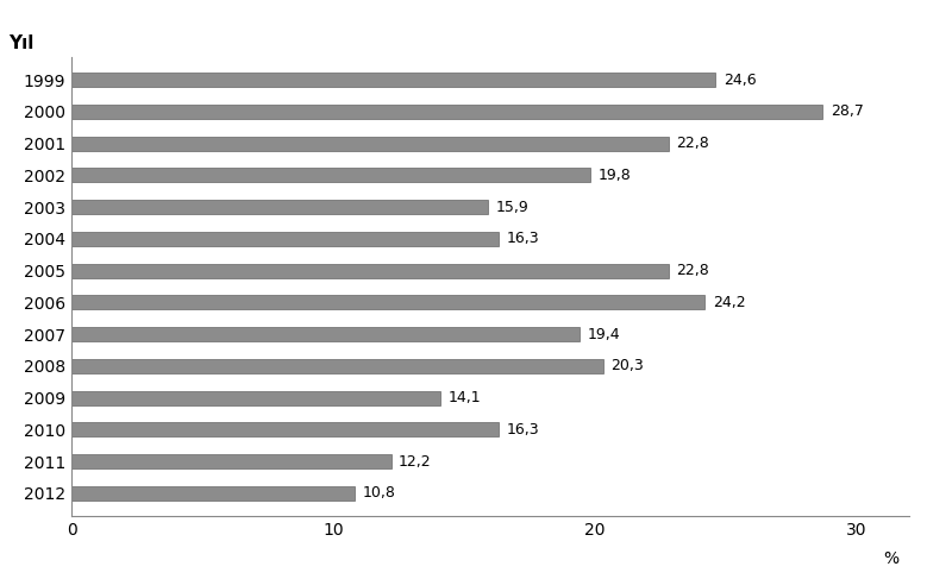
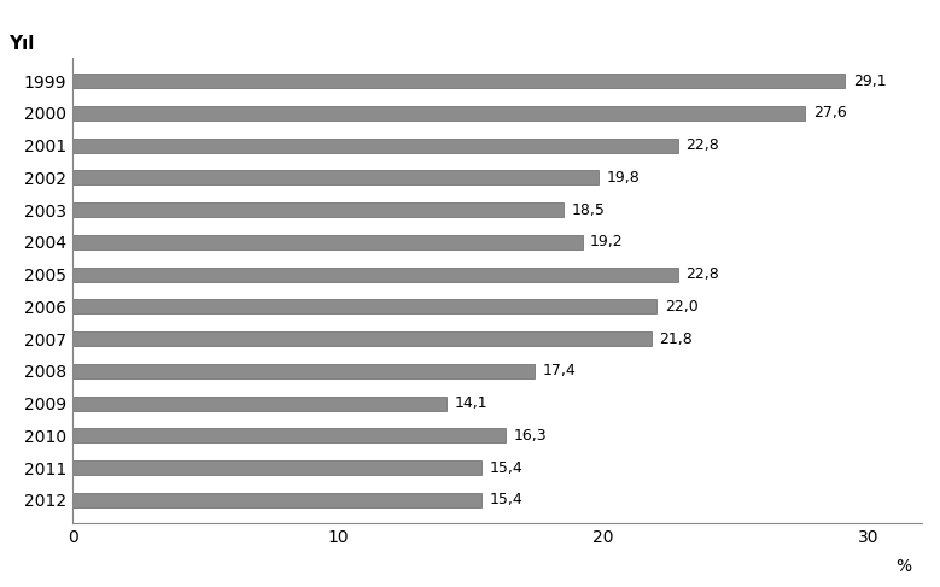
1999: 24,6 -> 29,1
2000: 28,7 -> 27,6
2003: 15,9 -> 18,5
2004: 16,3 -> 19,2
2006: 24,2 -> 22,0
2007: 19,4 -> 21,8
2008: 20,3 -> 17,4
2011: 12,2 -> 15,4
2012: 10,8 -> 15,4
